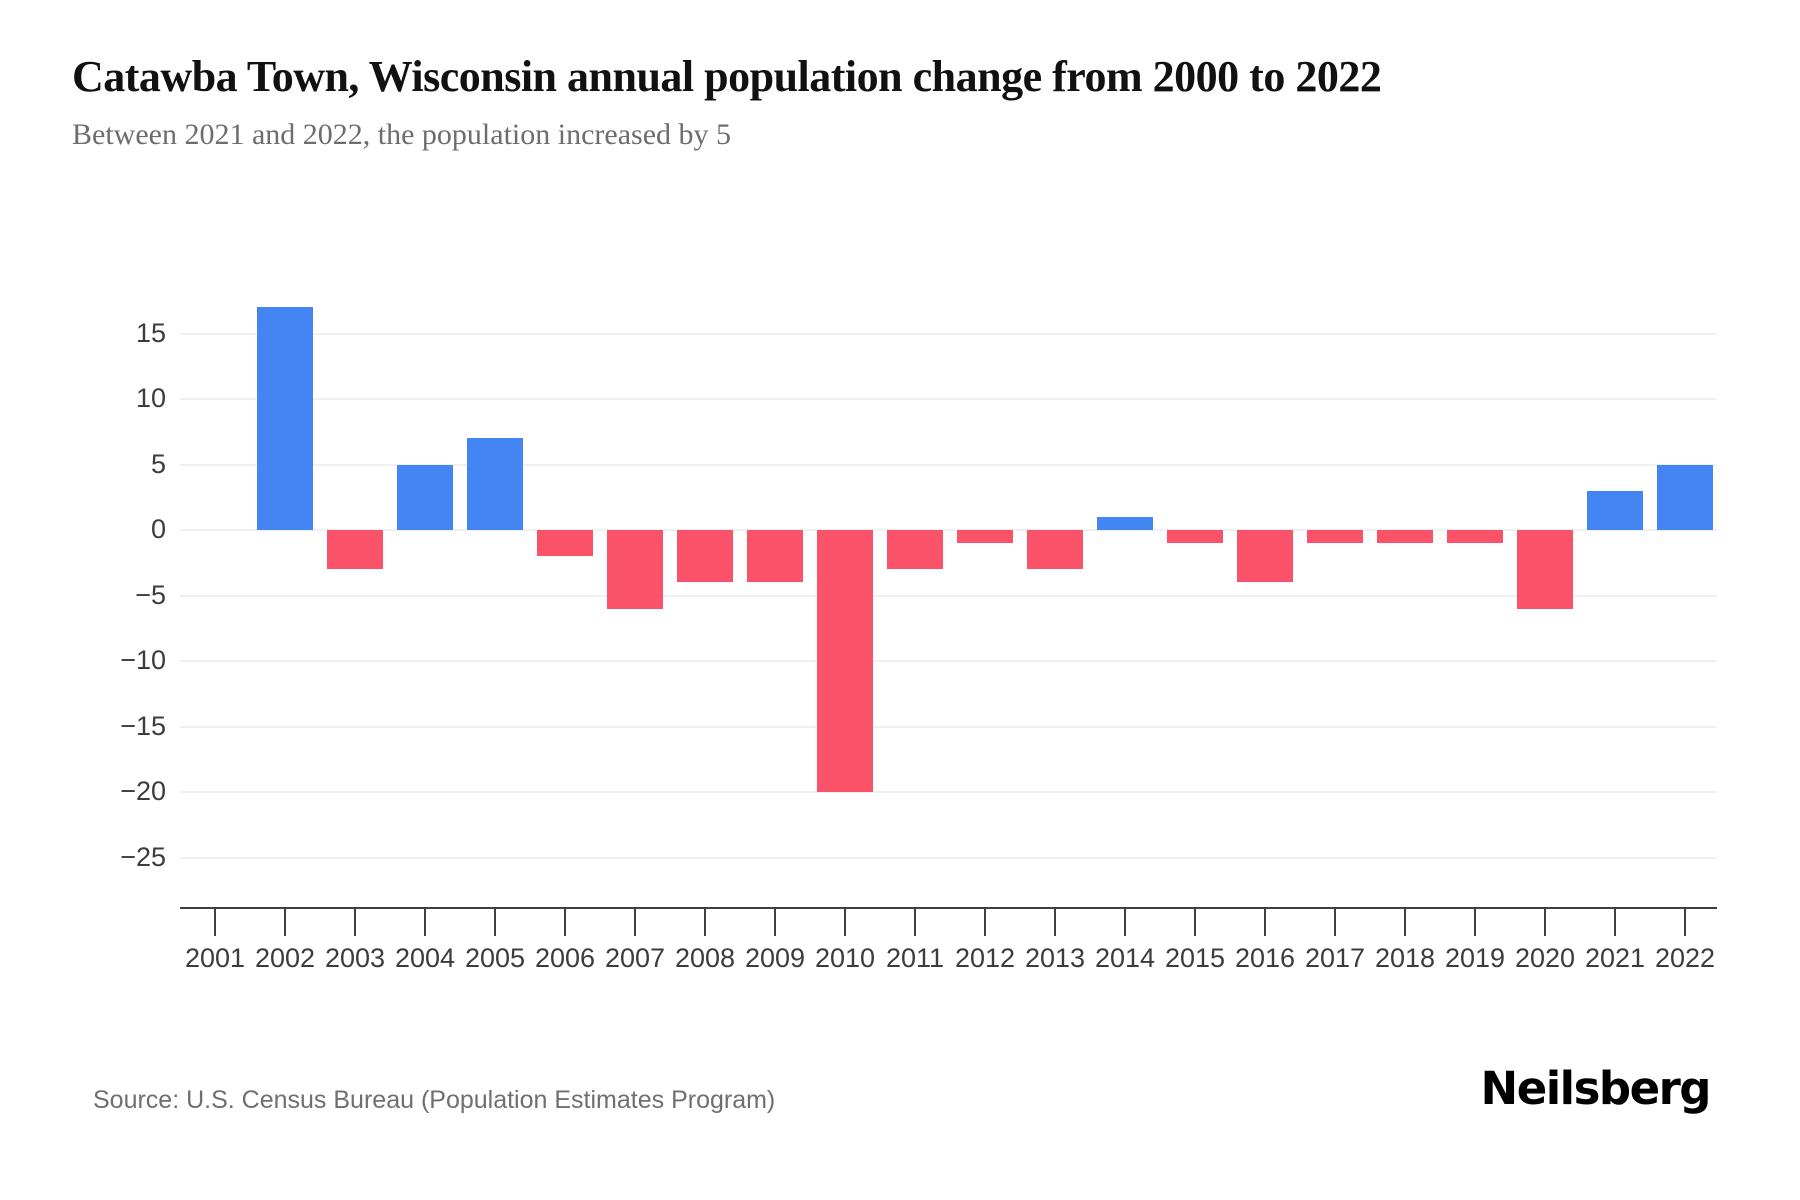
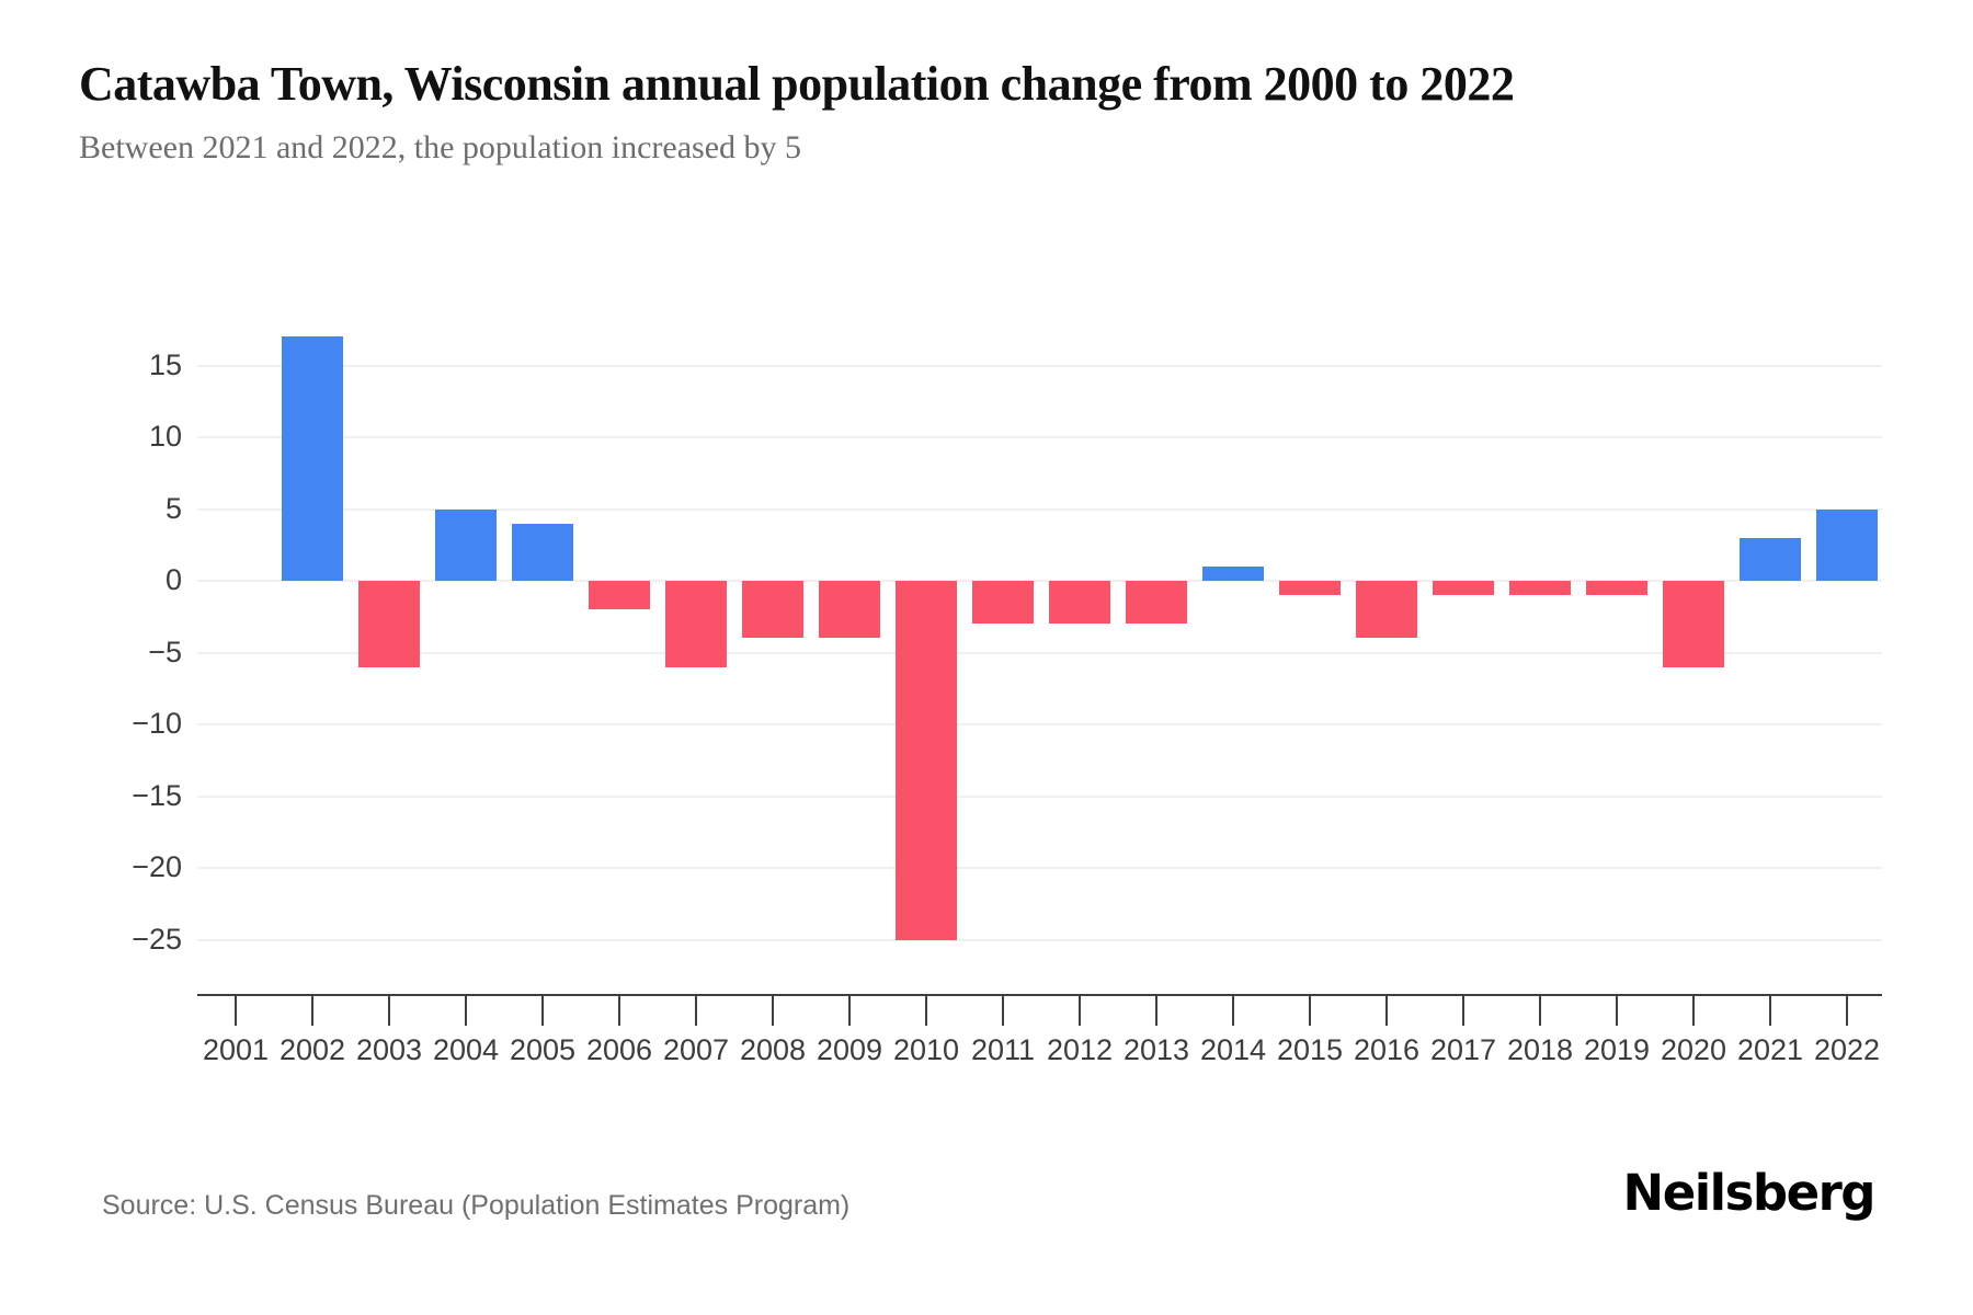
2003: -3 -> -6
2005: 7 -> 4
2010: -20 -> -25
2012: -1 -> -3
